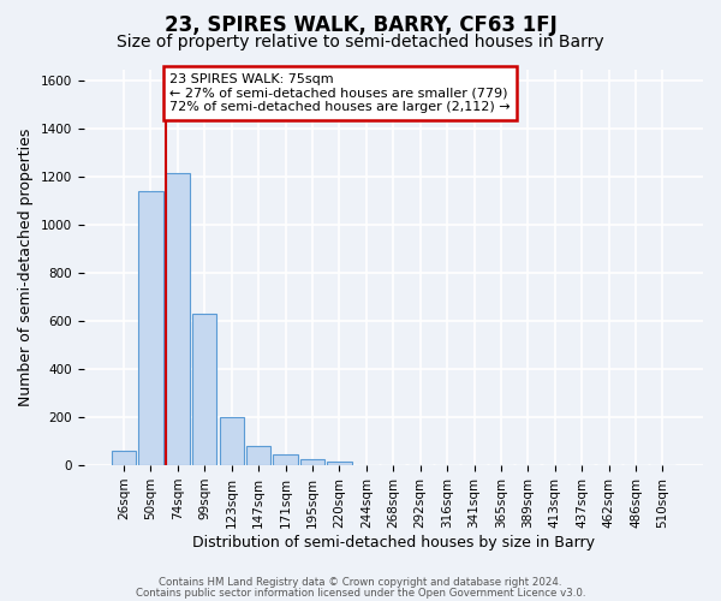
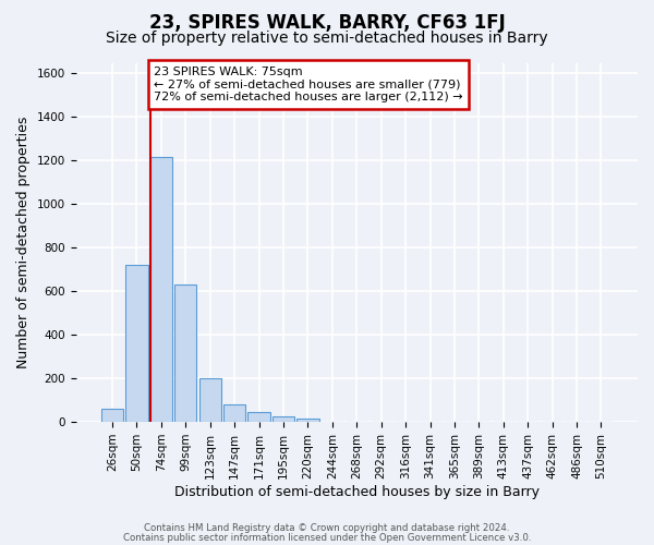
50sqm: 1140 -> 720
